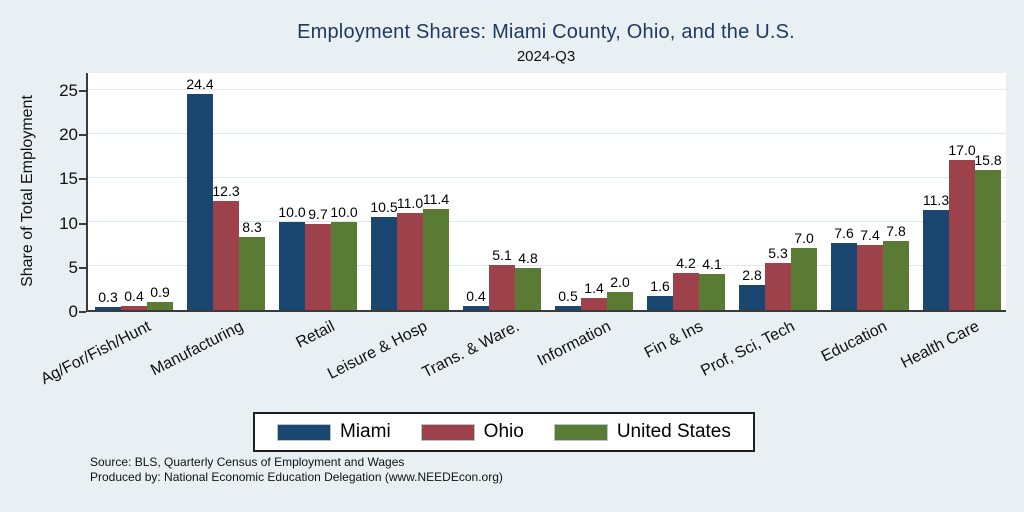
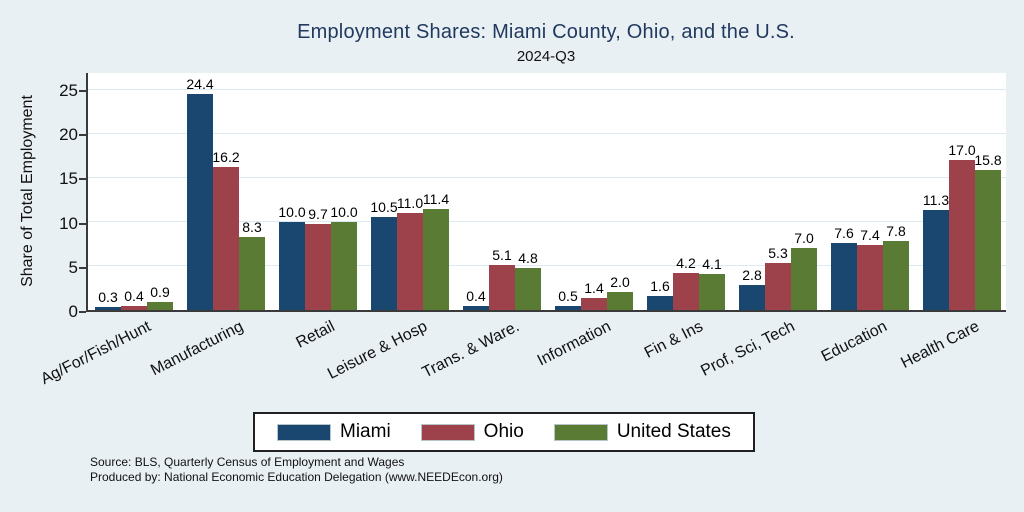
Ohio/Manufacturing: 12.3 -> 16.2
